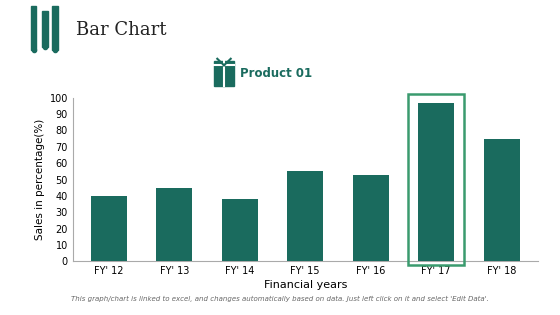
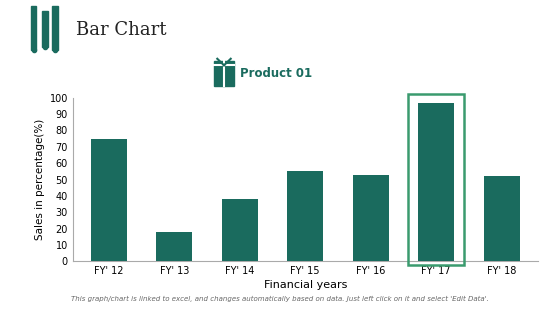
FY' 12: 40 -> 75
FY' 13: 45 -> 18
FY' 18: 75 -> 52
